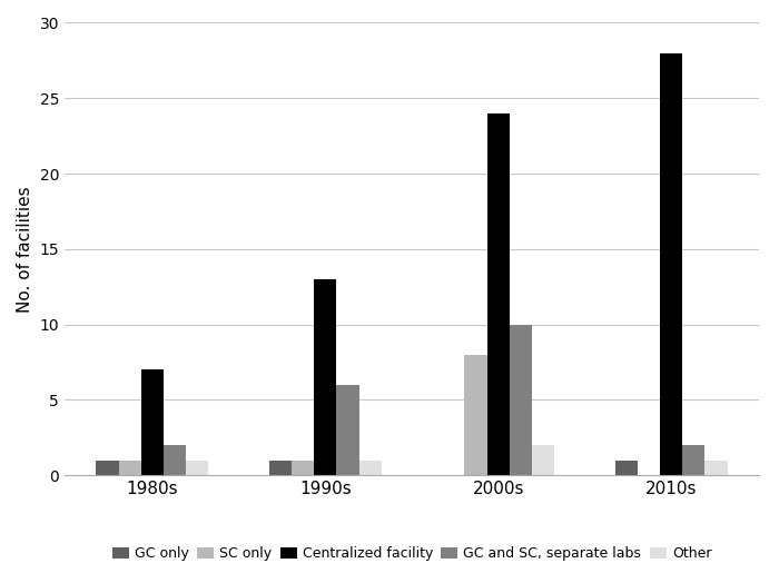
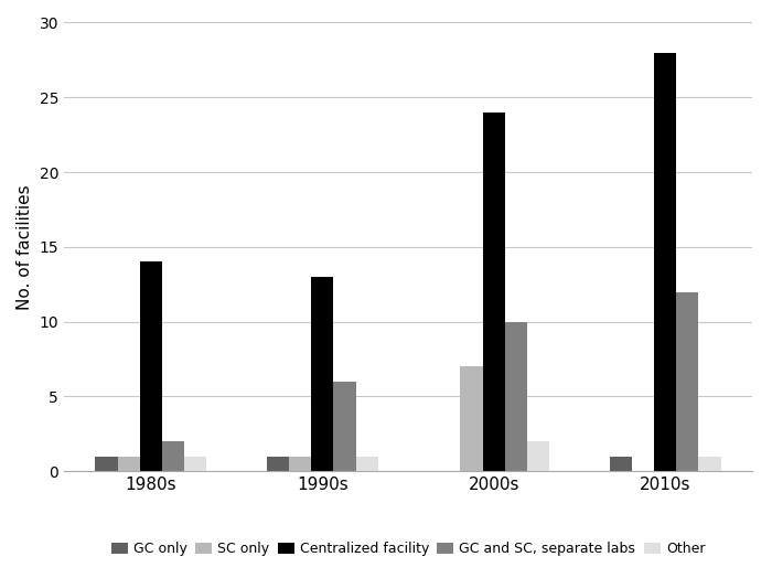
Centralized facility/1980s: 7 -> 14
SC only/2000s: 8 -> 7
GC and SC, separate labs/2010s: 2 -> 12
